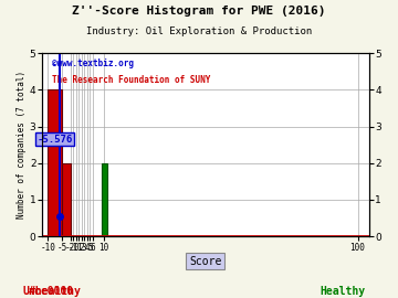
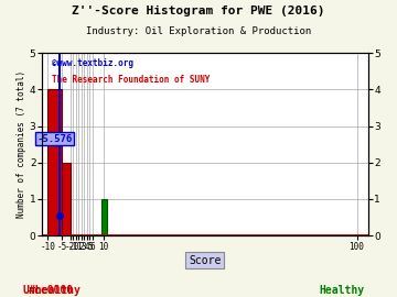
10: 2 -> 1
